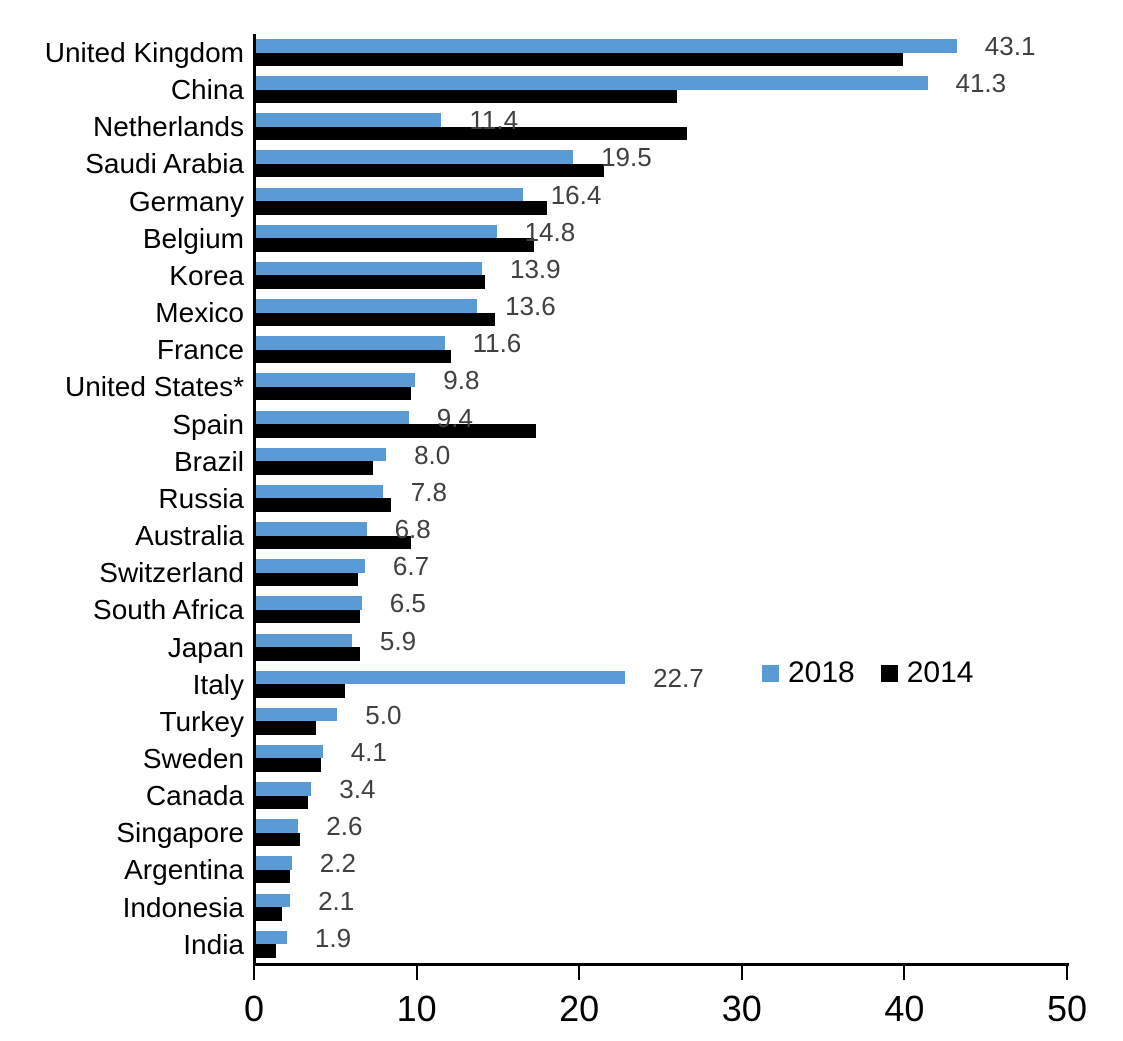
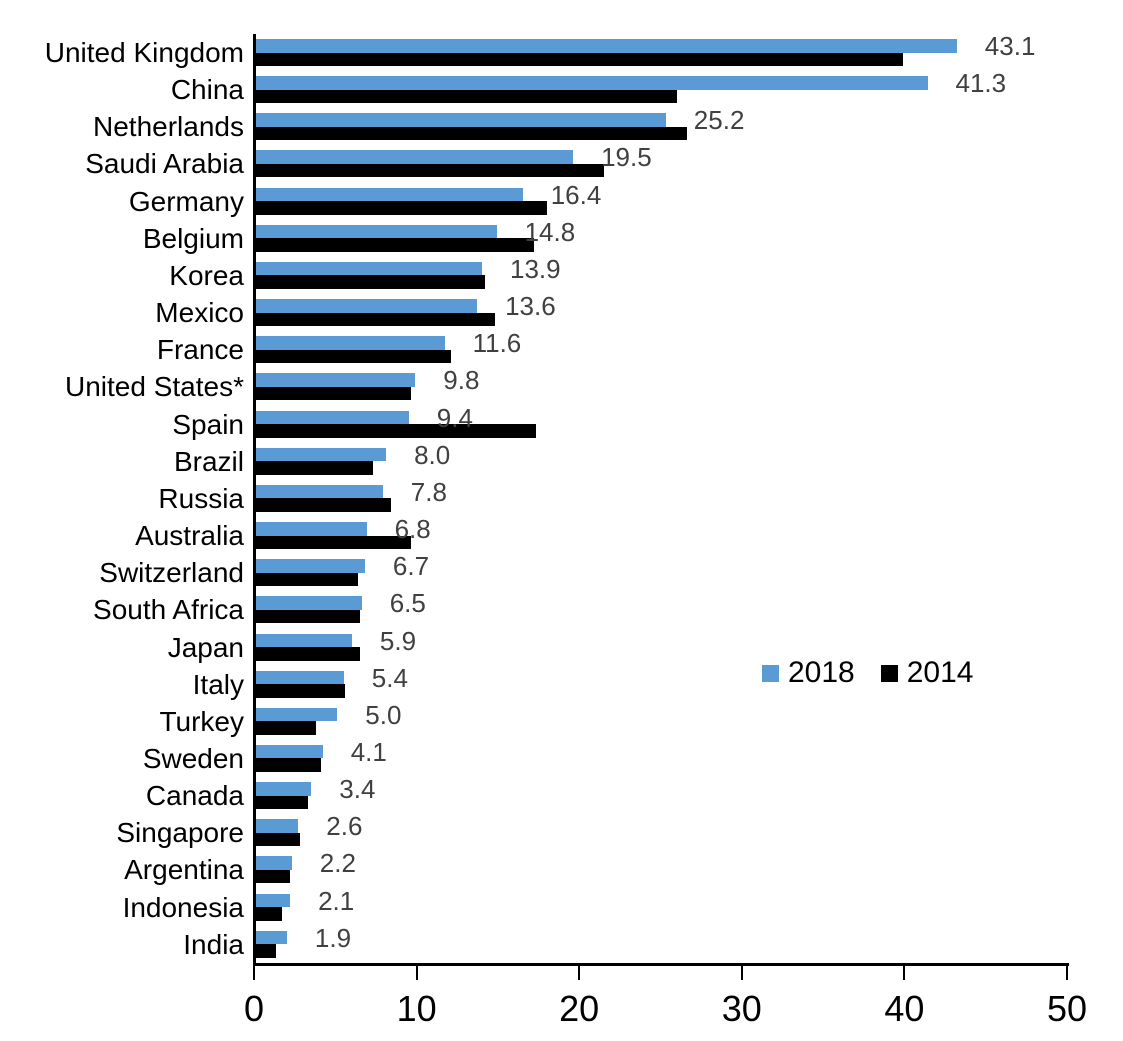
2018/Netherlands: 11.4 -> 25.2
2018/Italy: 22.7 -> 5.4
